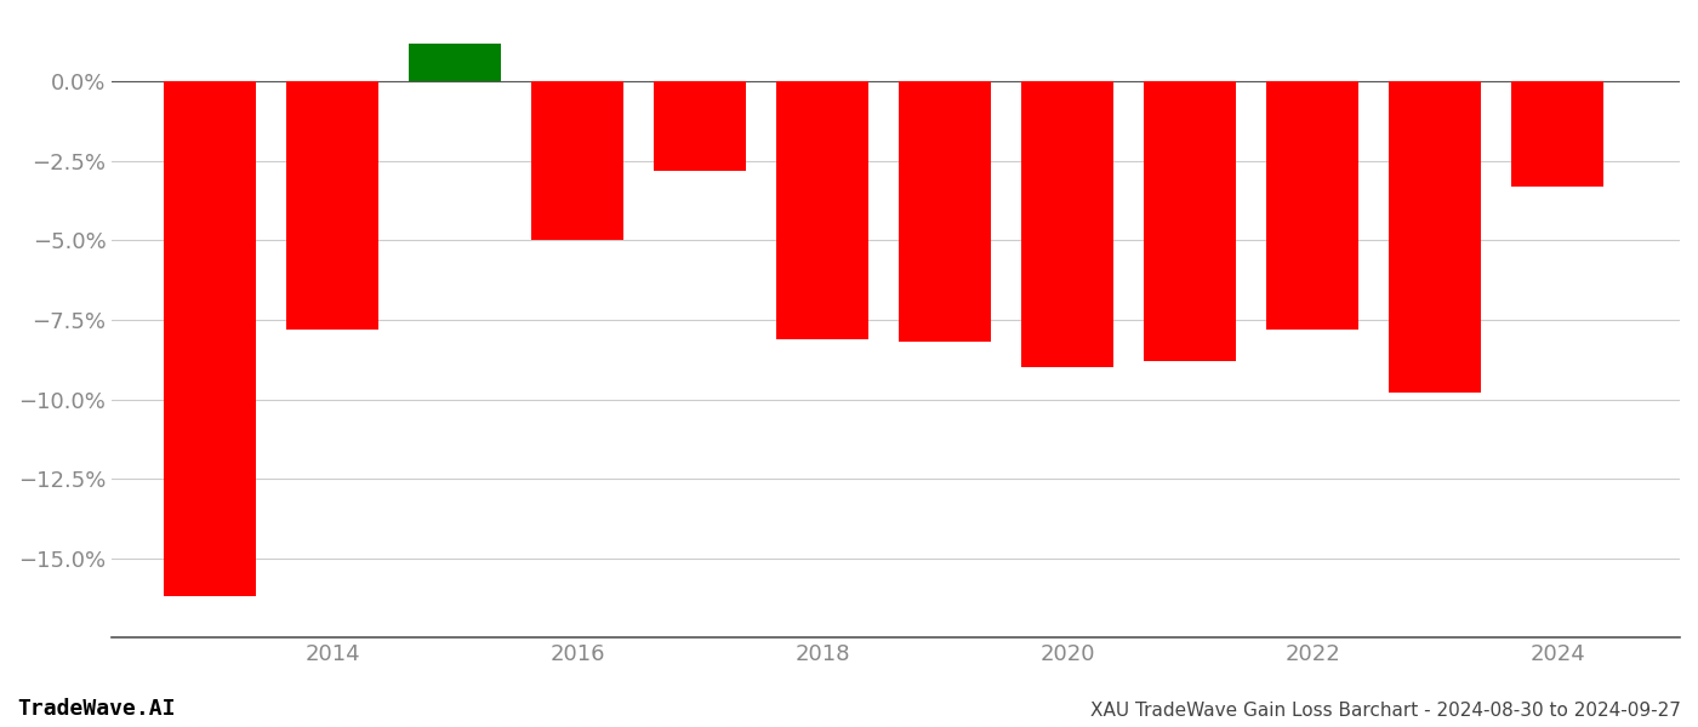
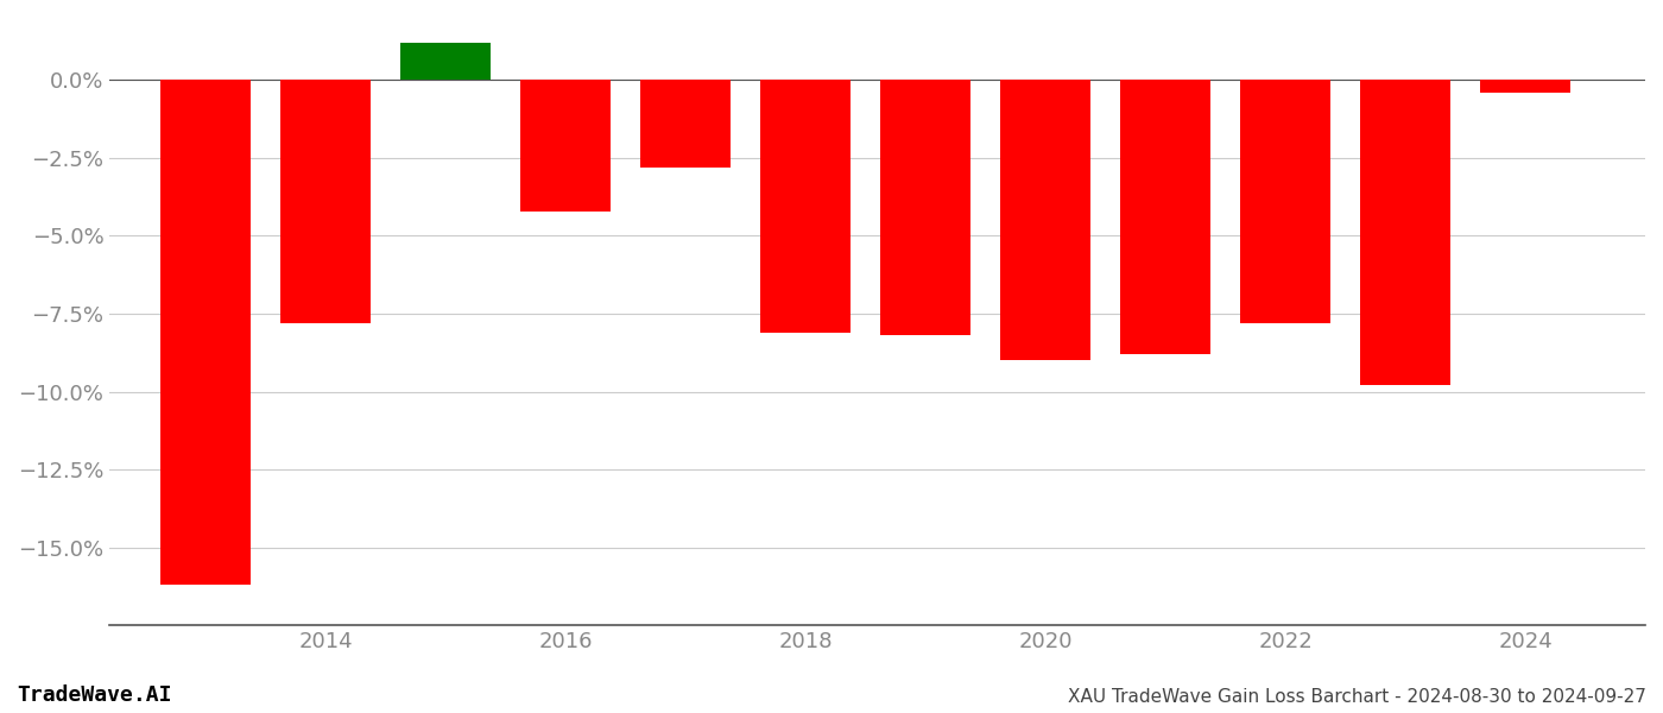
2016: -5.0% -> -4.2%
2024: -3.3% -> -0.4%
